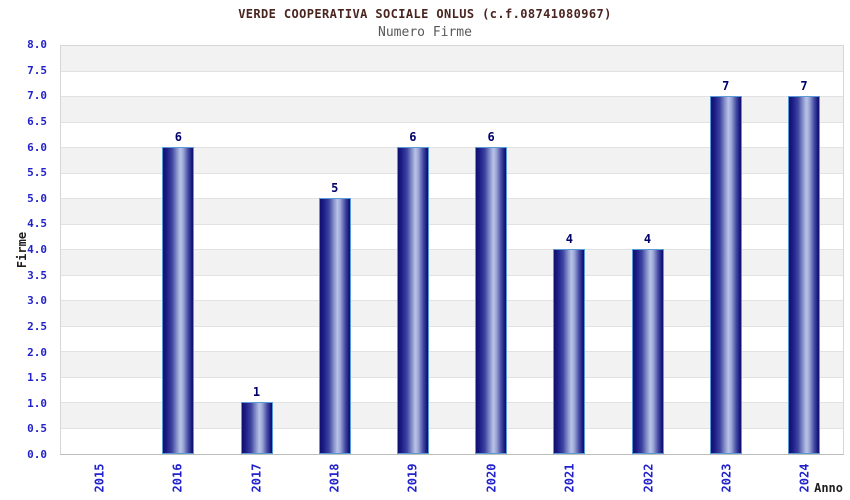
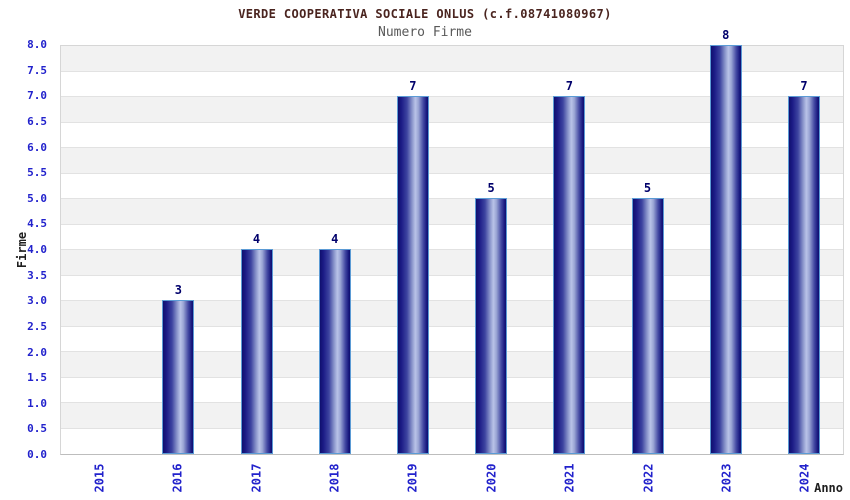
2016: 6 -> 3
2017: 1 -> 4
2018: 5 -> 4
2019: 6 -> 7
2020: 6 -> 5
2021: 4 -> 7
2022: 4 -> 5
2023: 7 -> 8
